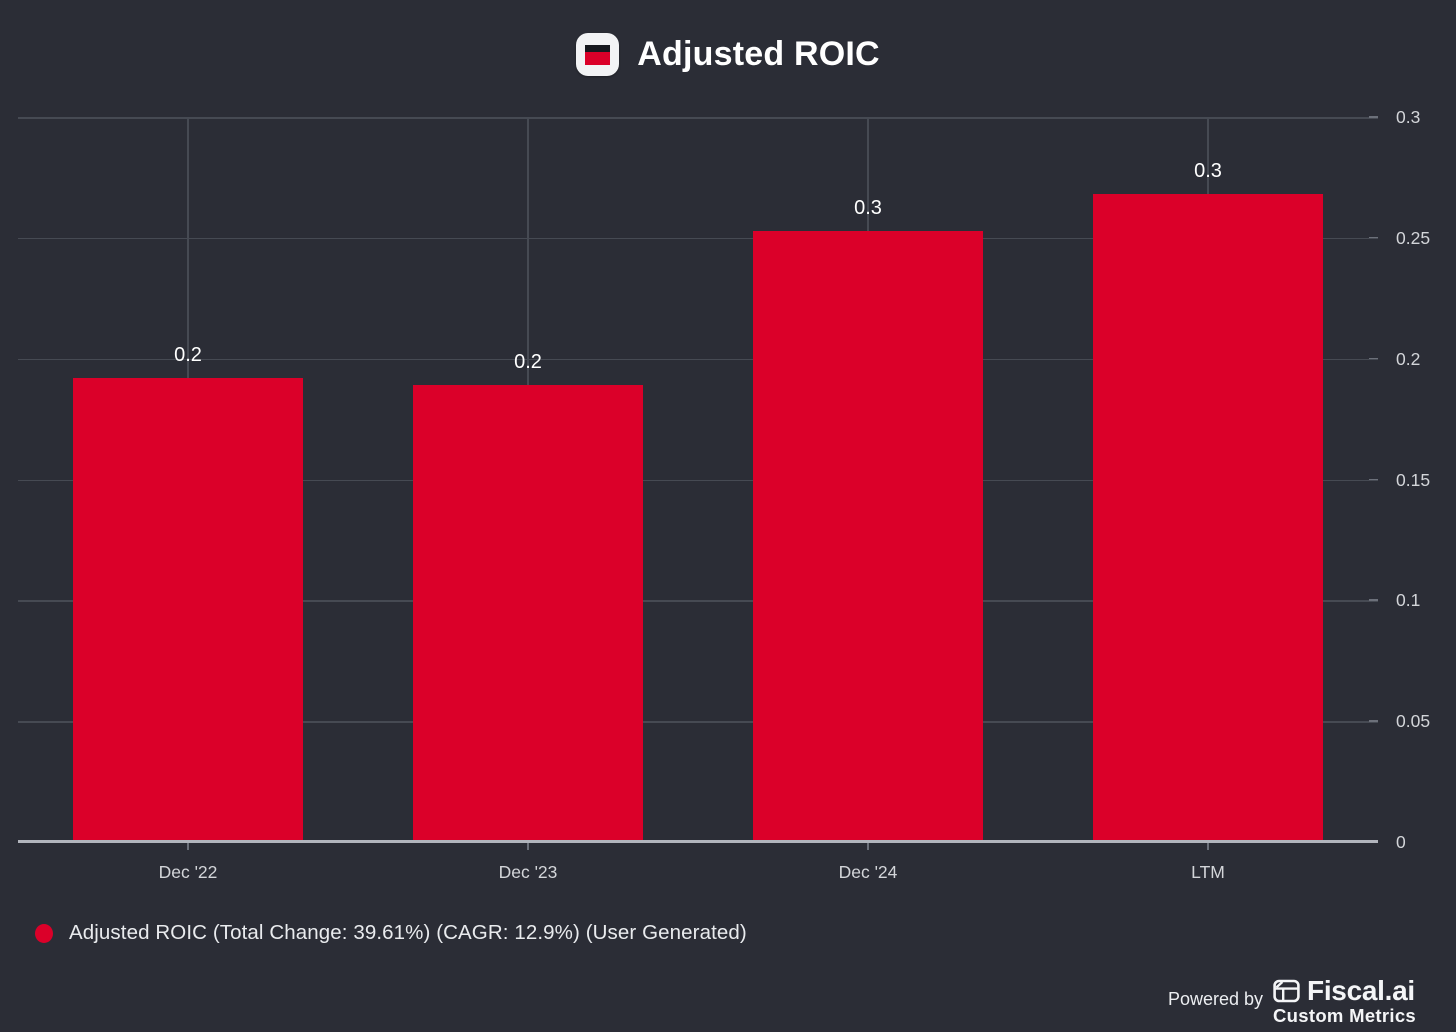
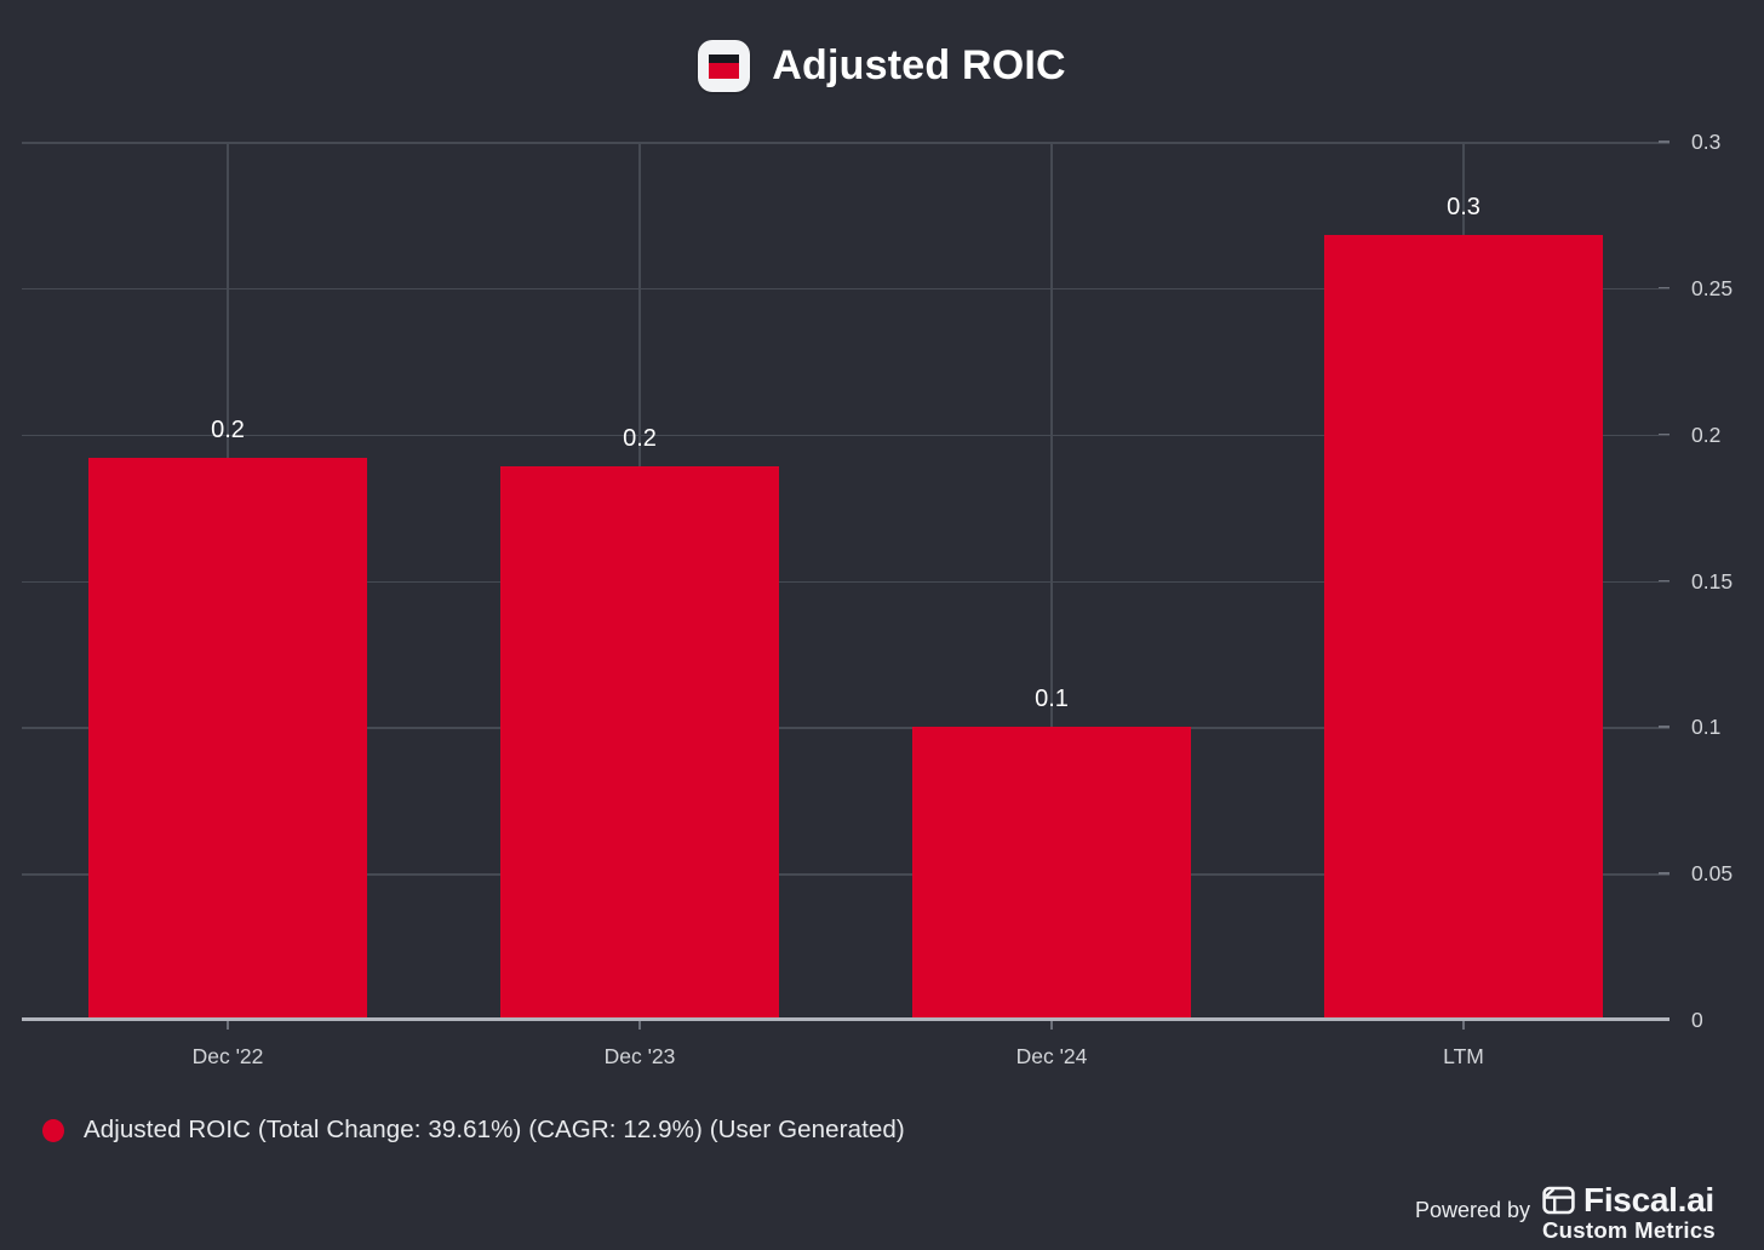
Dec '24: 0.3 -> 0.1
